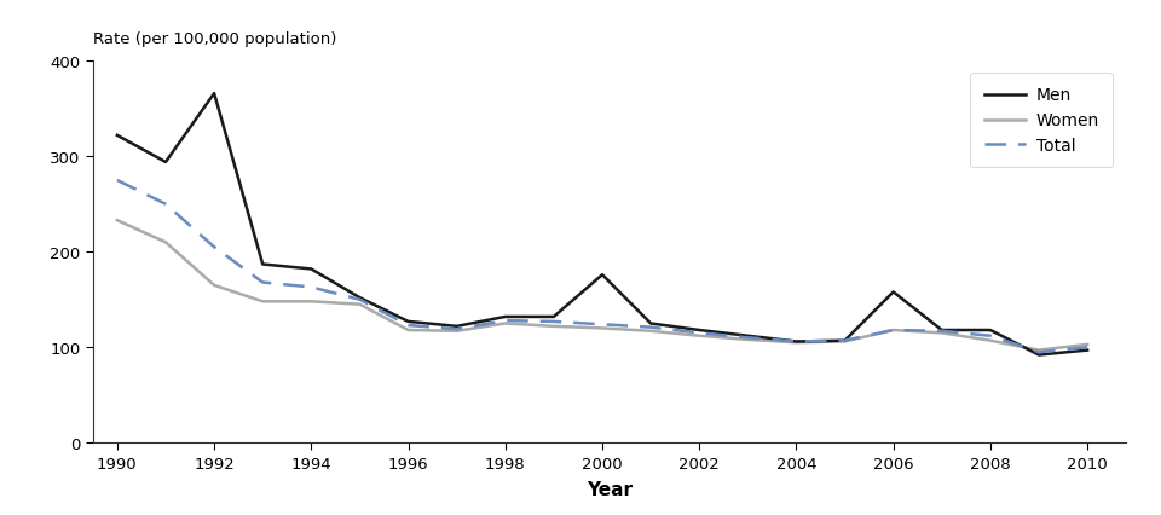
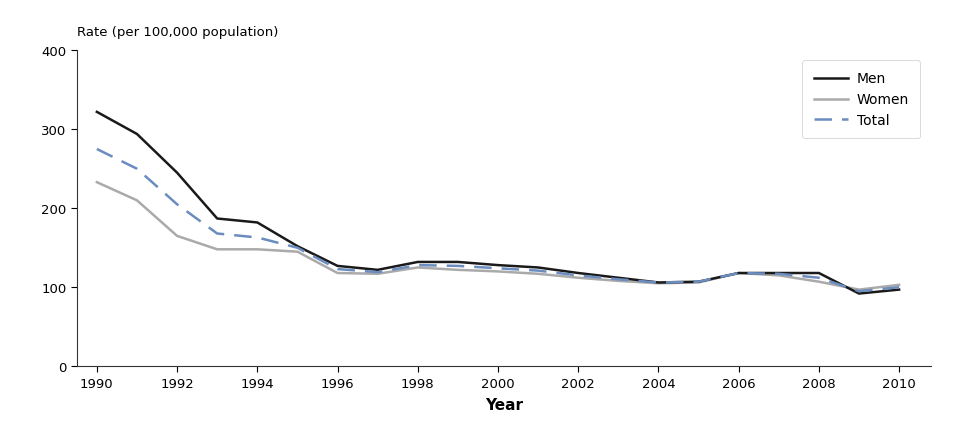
Men/1992: 366 -> 245
Men/2000: 176 -> 128
Men/2006: 158 -> 118
